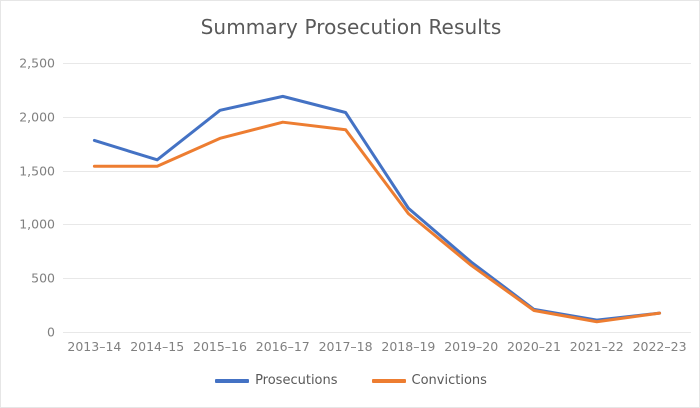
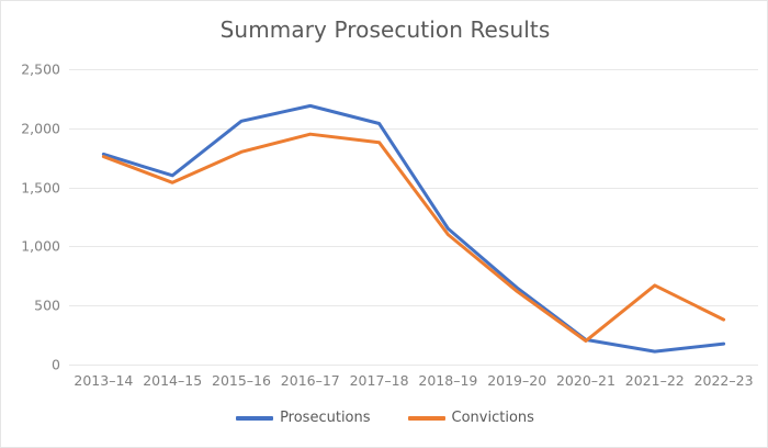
Convictions/2013–14: 1540 -> 1760
Convictions/2021–22: 100 -> 670
Convictions/2022–23: 180 -> 380
